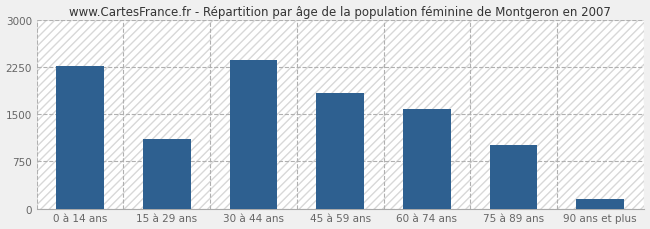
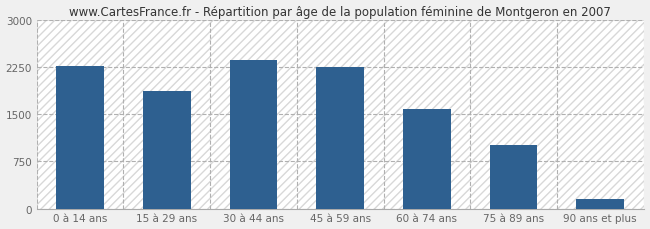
15 à 29 ans: 1100 -> 1870
45 à 59 ans: 1840 -> 2260
